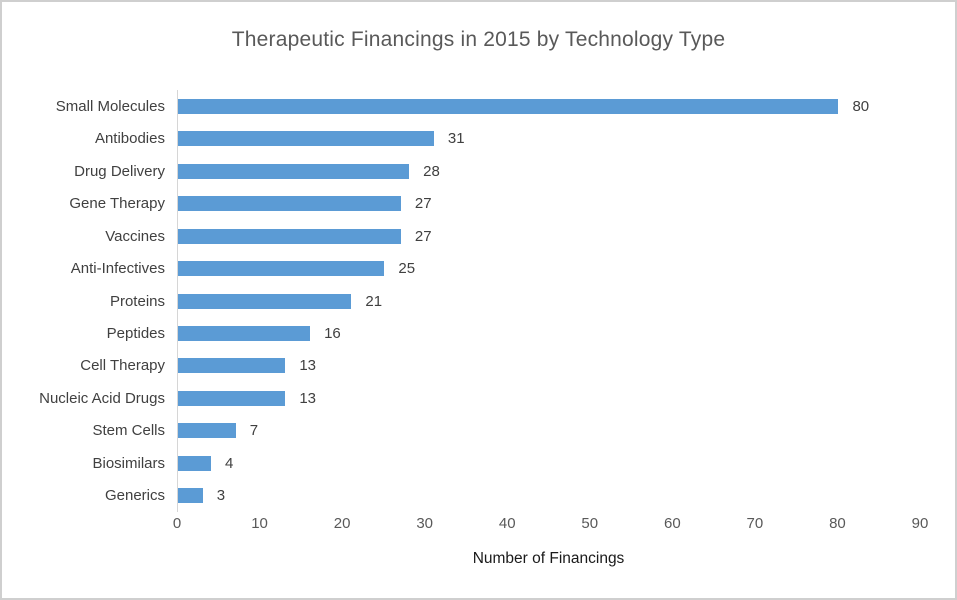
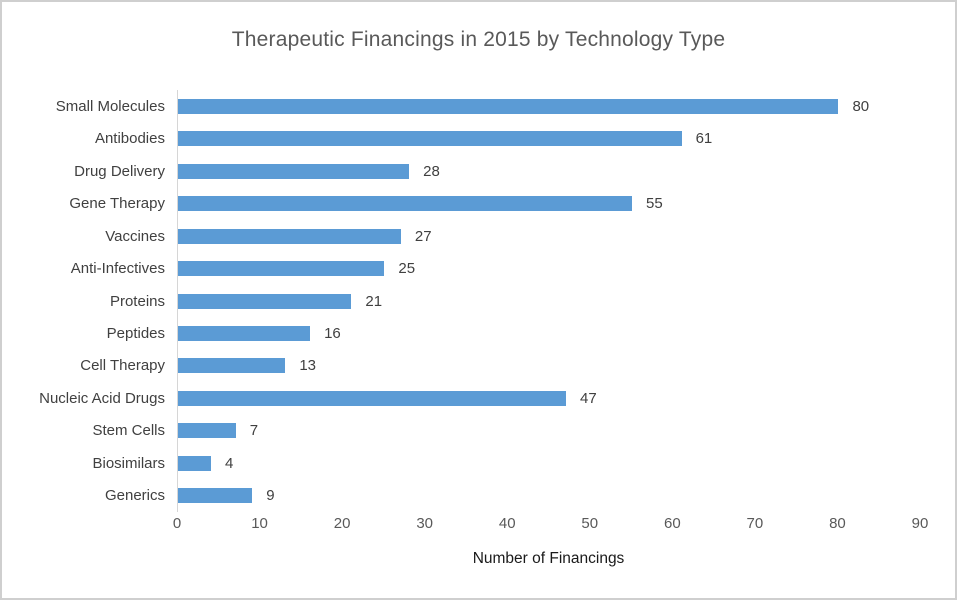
Antibodies: 31 -> 61
Gene Therapy: 27 -> 55
Nucleic Acid Drugs: 13 -> 47
Generics: 3 -> 9
